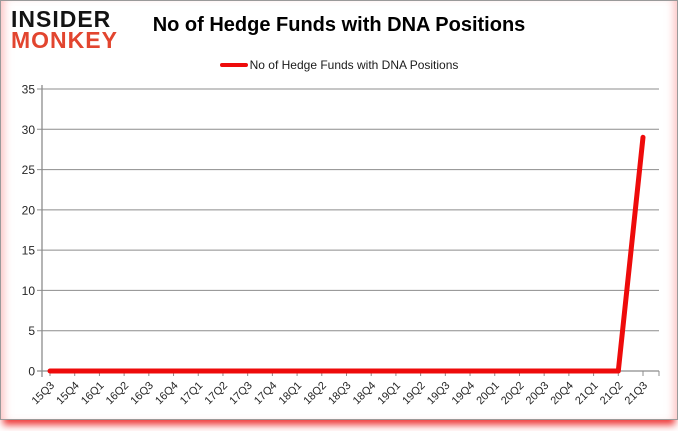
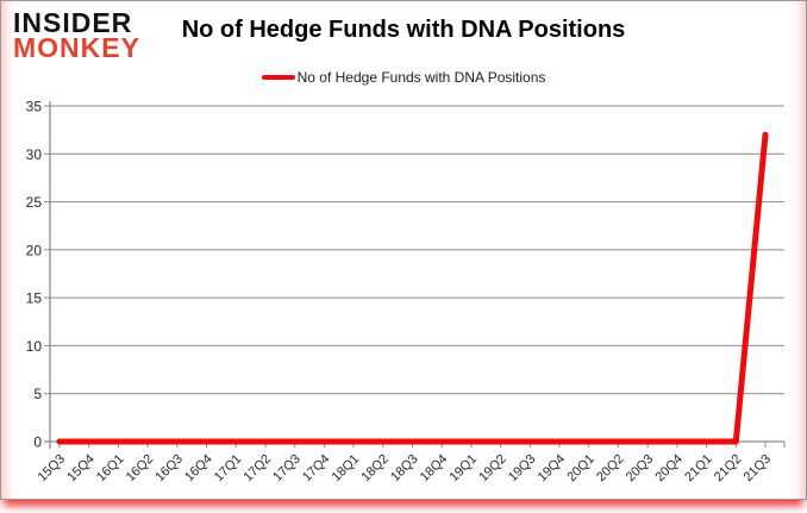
21Q3: 29 -> 32
